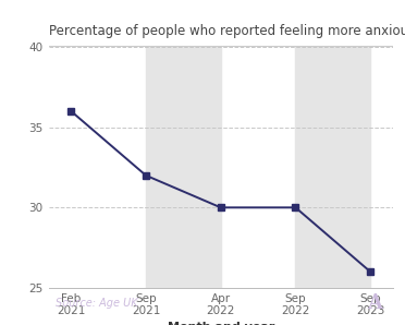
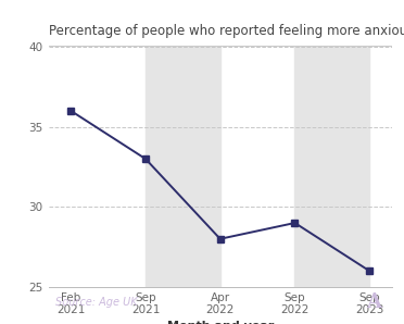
Sep 2021: 32 -> 33
Apr 2022: 30 -> 28
Sep 2022: 30 -> 29
